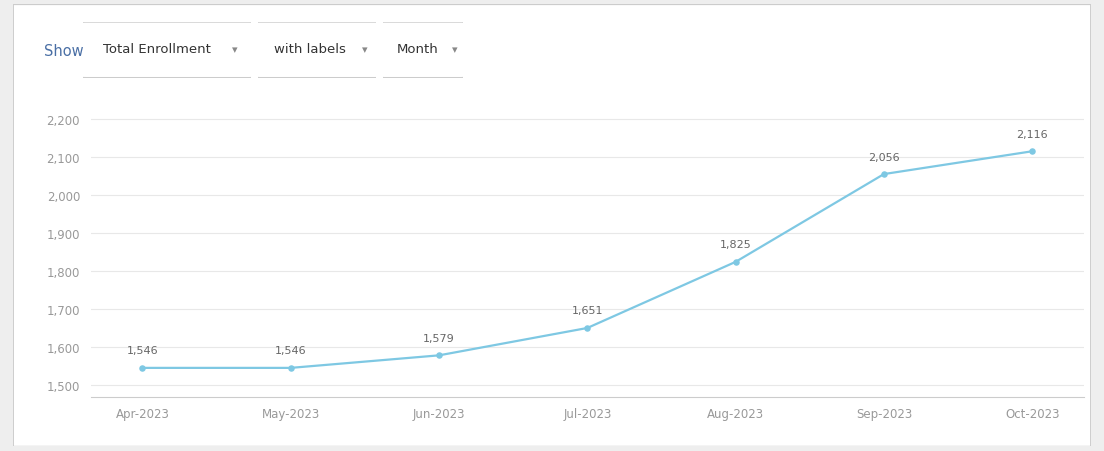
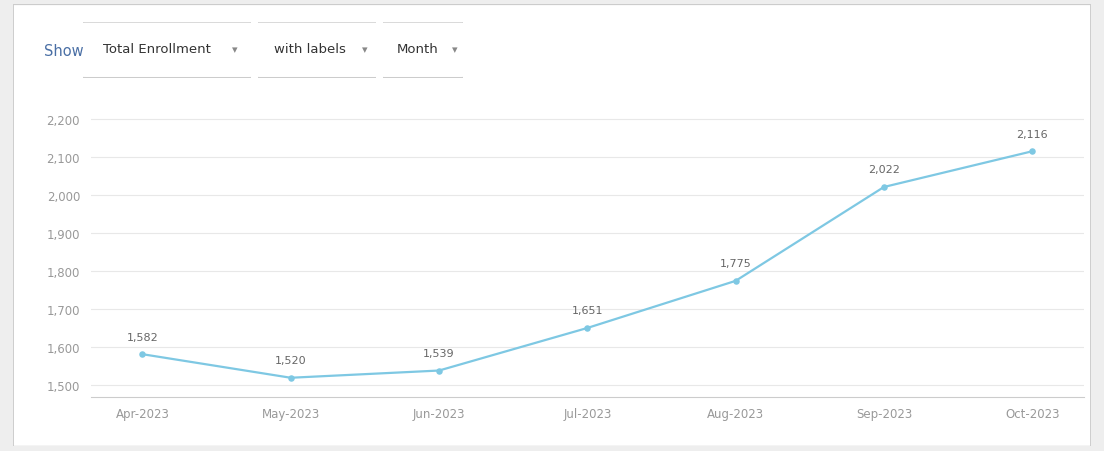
Apr-2023: 1,546 -> 1,582
May-2023: 1,546 -> 1,520
Jun-2023: 1,579 -> 1,539
Aug-2023: 1,825 -> 1,775
Sep-2023: 2,056 -> 2,022
